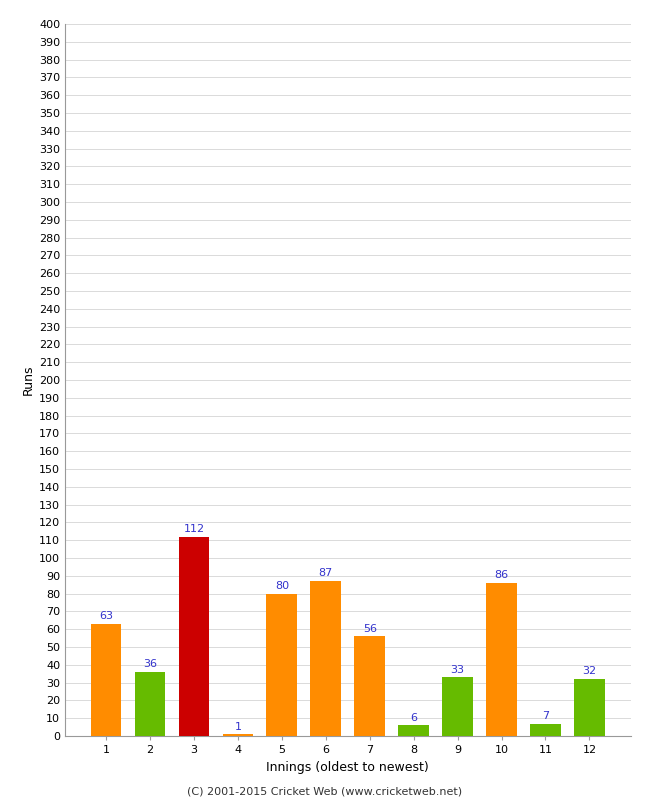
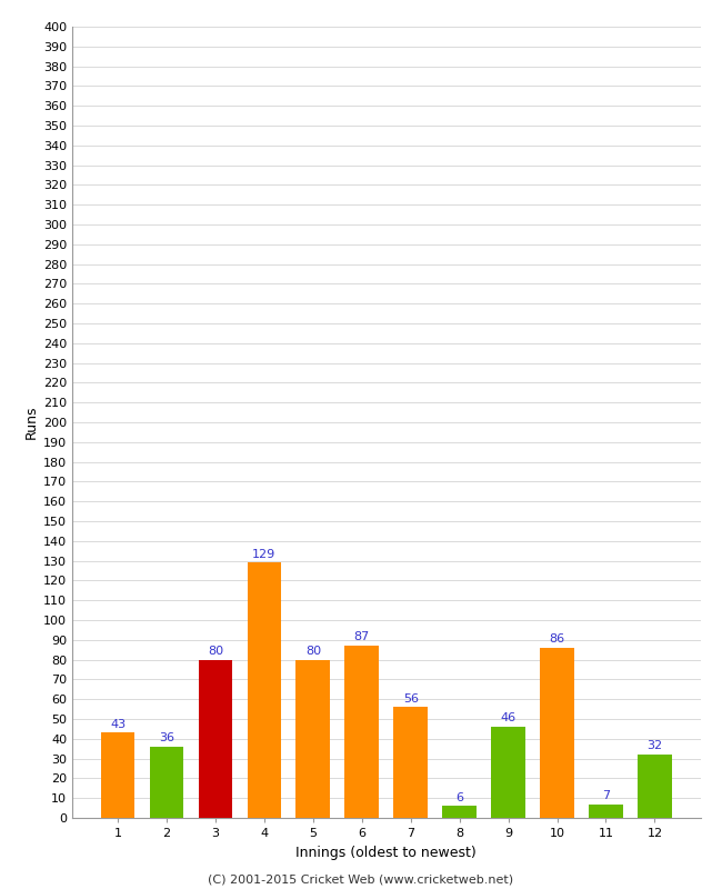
1: 63 -> 43
3: 112 -> 80
4: 1 -> 129
9: 33 -> 46
